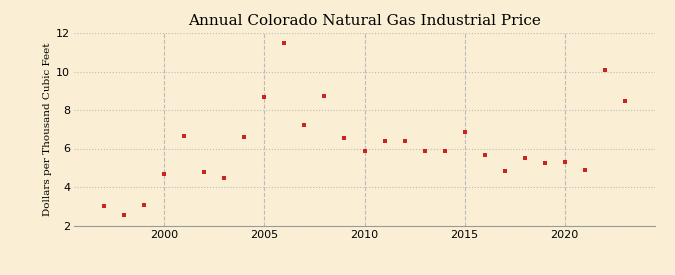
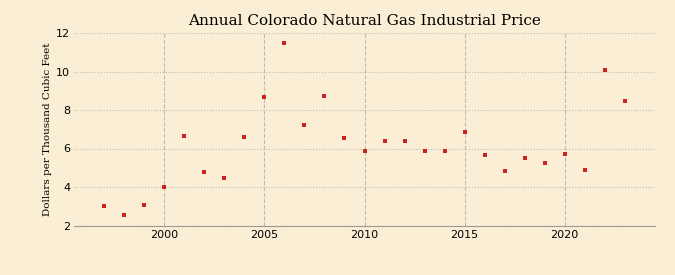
2000: 4.7 -> 4.0
2020: 5.3 -> 5.7
